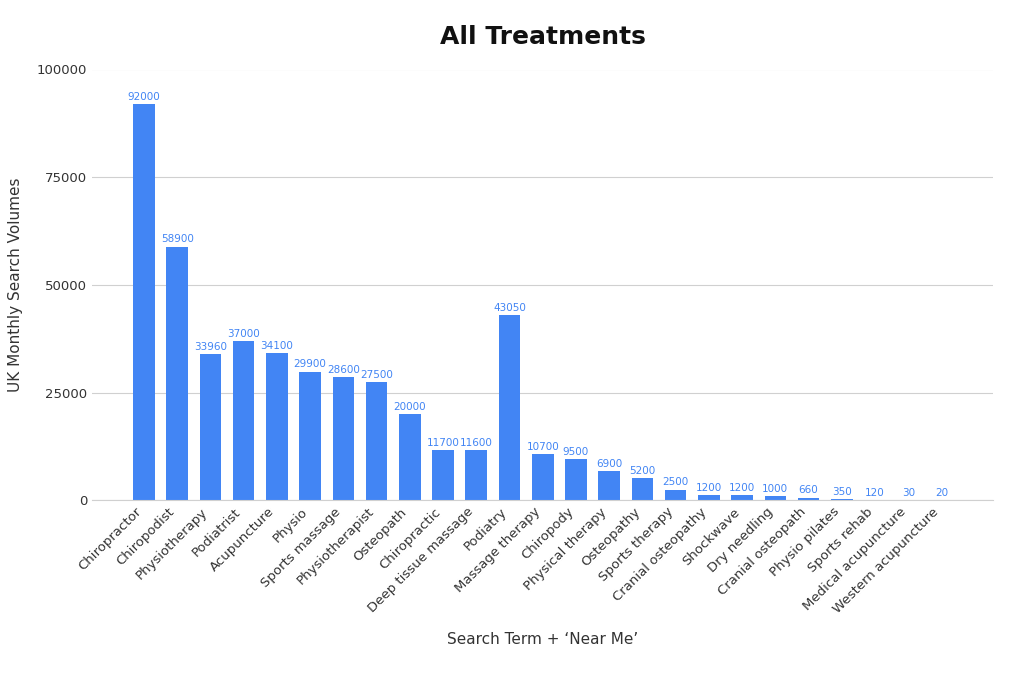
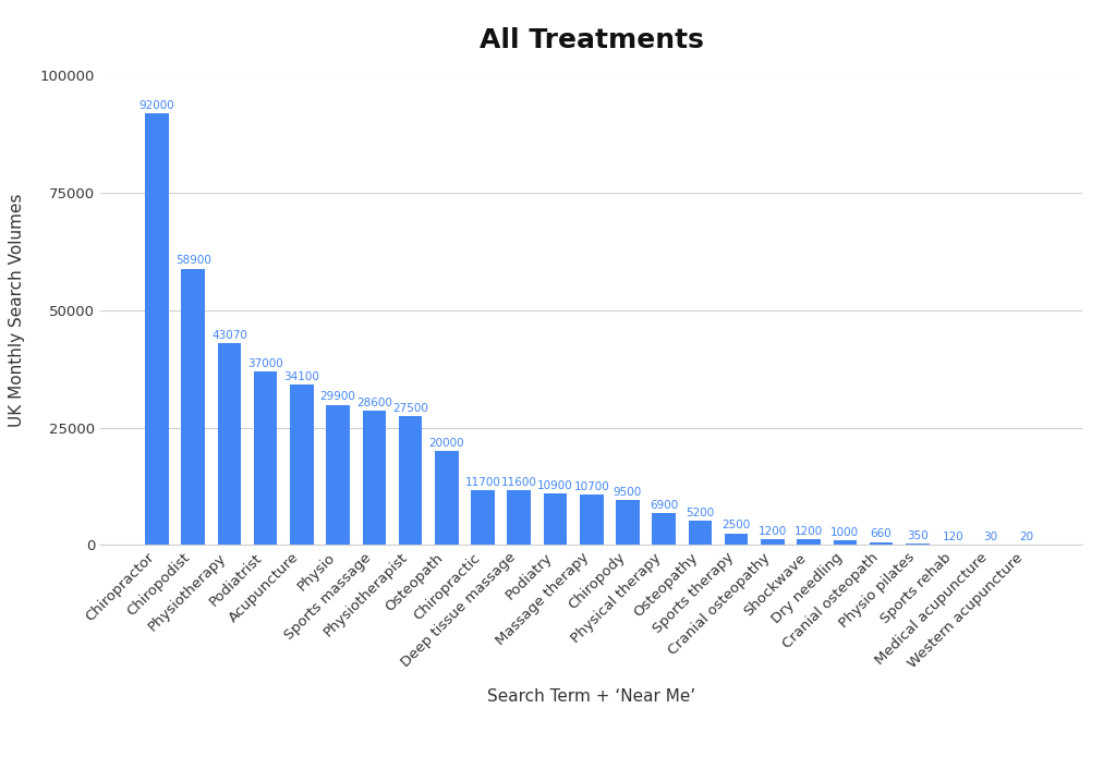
Physiotherapy: 33960 -> 43070
Podiatry: 43050 -> 10900
